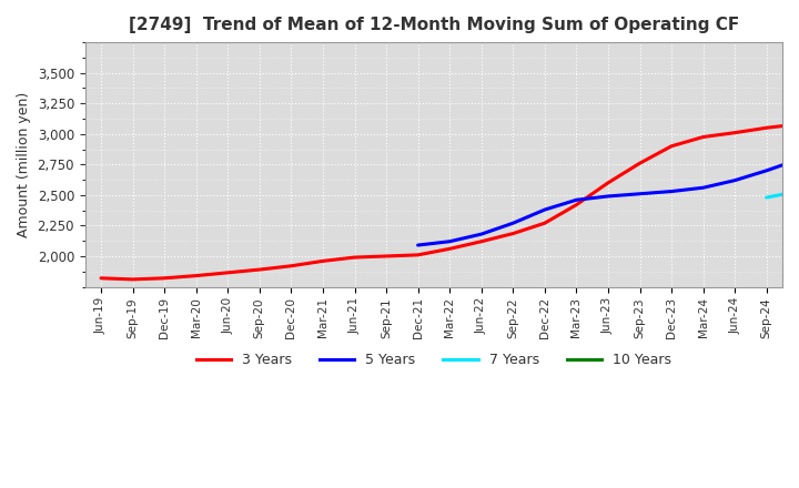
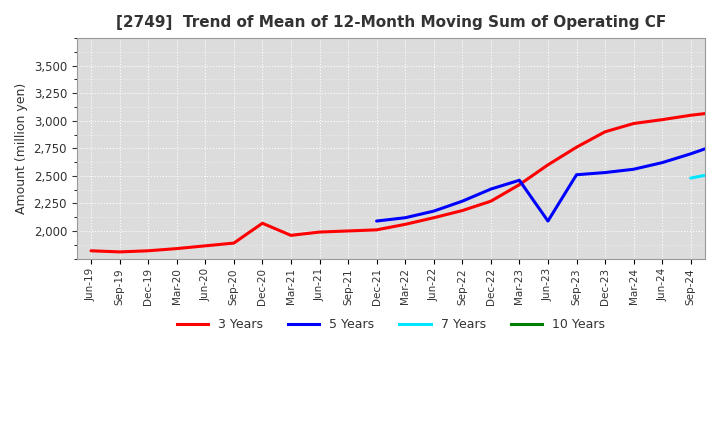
3 Years/Dec-20: 1,920 -> 2,070
5 Years/Jun-23: 2,490 -> 2,090
